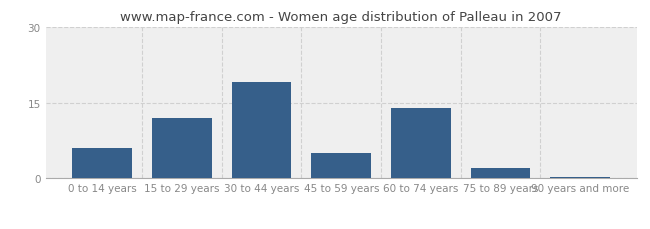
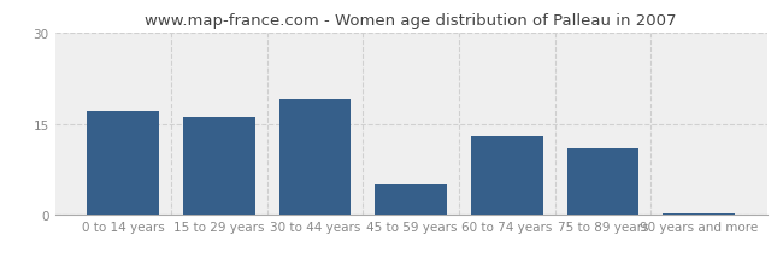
0 to 14 years: 6.0 -> 17.0
15 to 29 years: 12.0 -> 16.0
60 to 74 years: 14.0 -> 13.0
75 to 89 years: 2.0 -> 11.0
